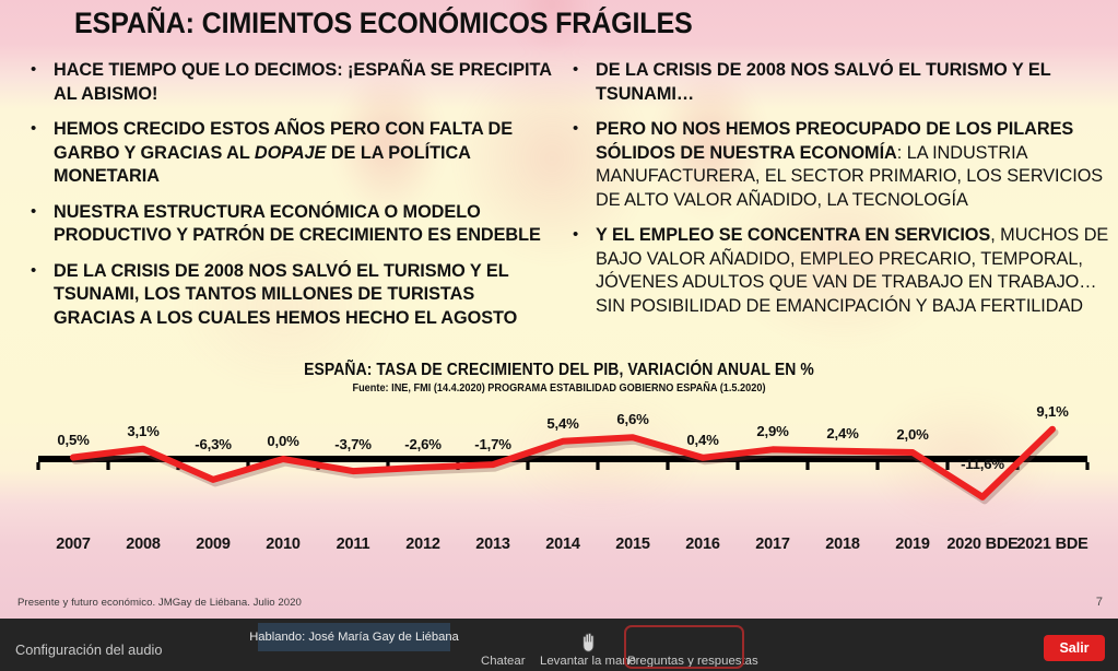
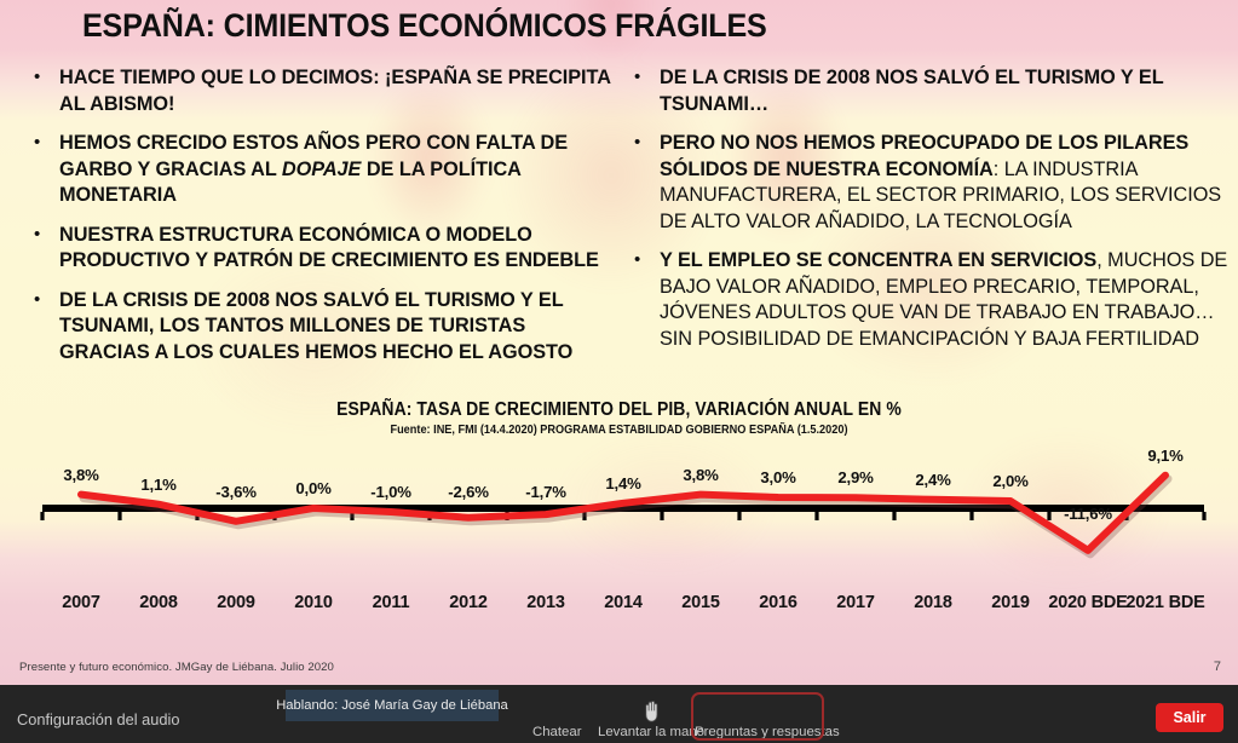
2007: 0,5% -> 3,8%
2008: 3,1% -> 1,1%
2009: -6,3% -> -3,6%
2011: -3,7% -> -1,0%
2014: 5,4% -> 1,4%
2015: 6,6% -> 3,8%
2016: 0,4% -> 3,0%
